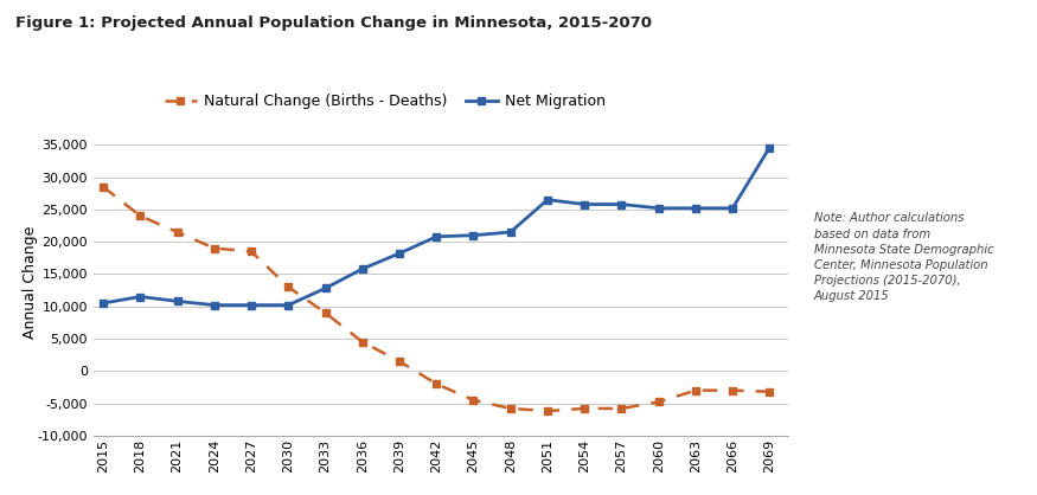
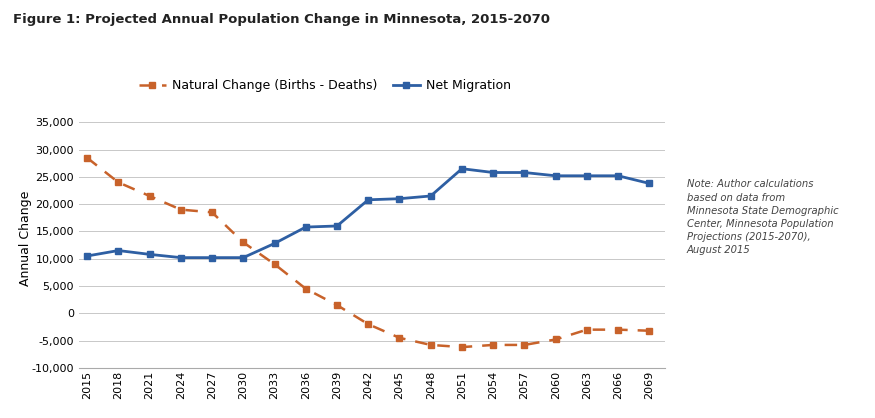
Net Migration/2039: 18,200 -> 16,000
Net Migration/2069: 34,600 -> 23,800
